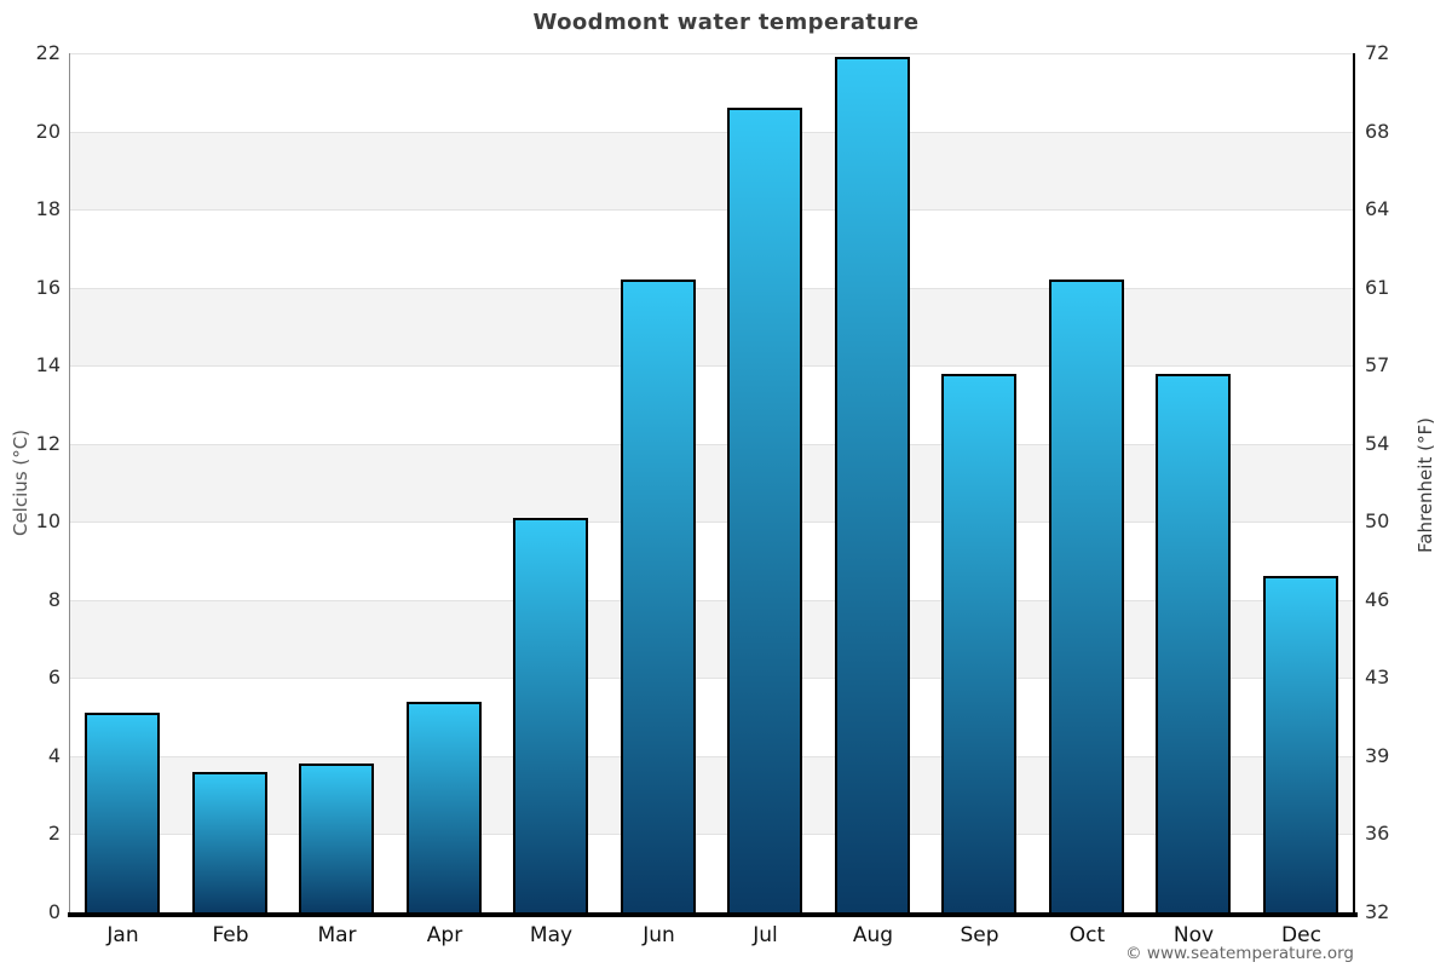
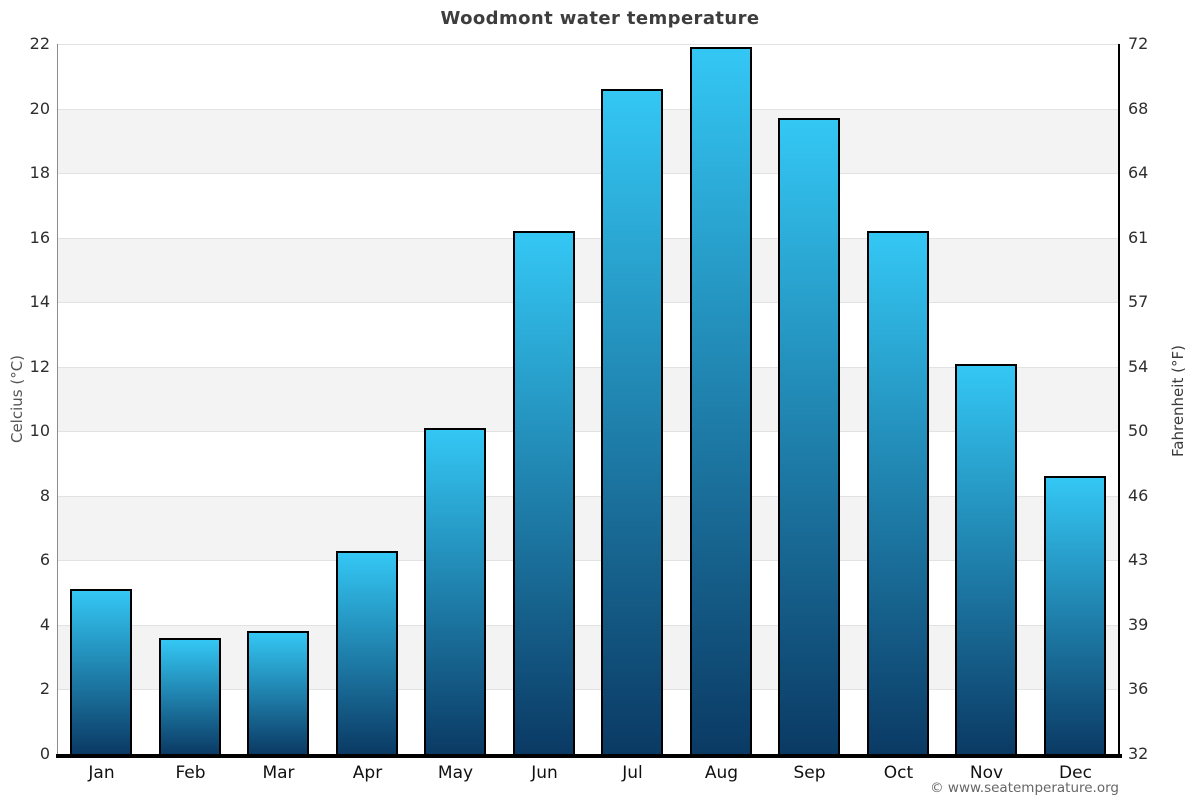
Apr: 5.4 -> 6.3
Sep: 13.8 -> 19.7
Nov: 13.8 -> 12.1
